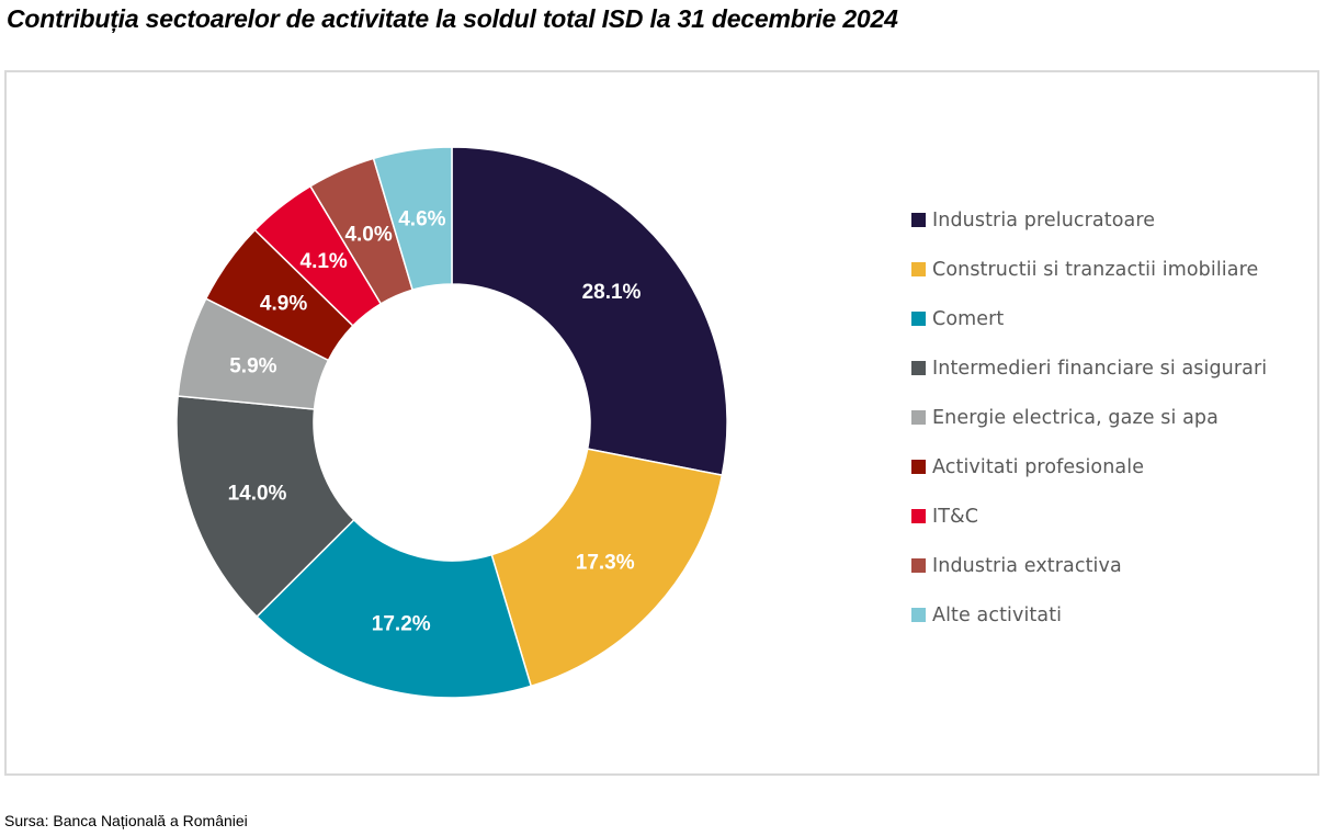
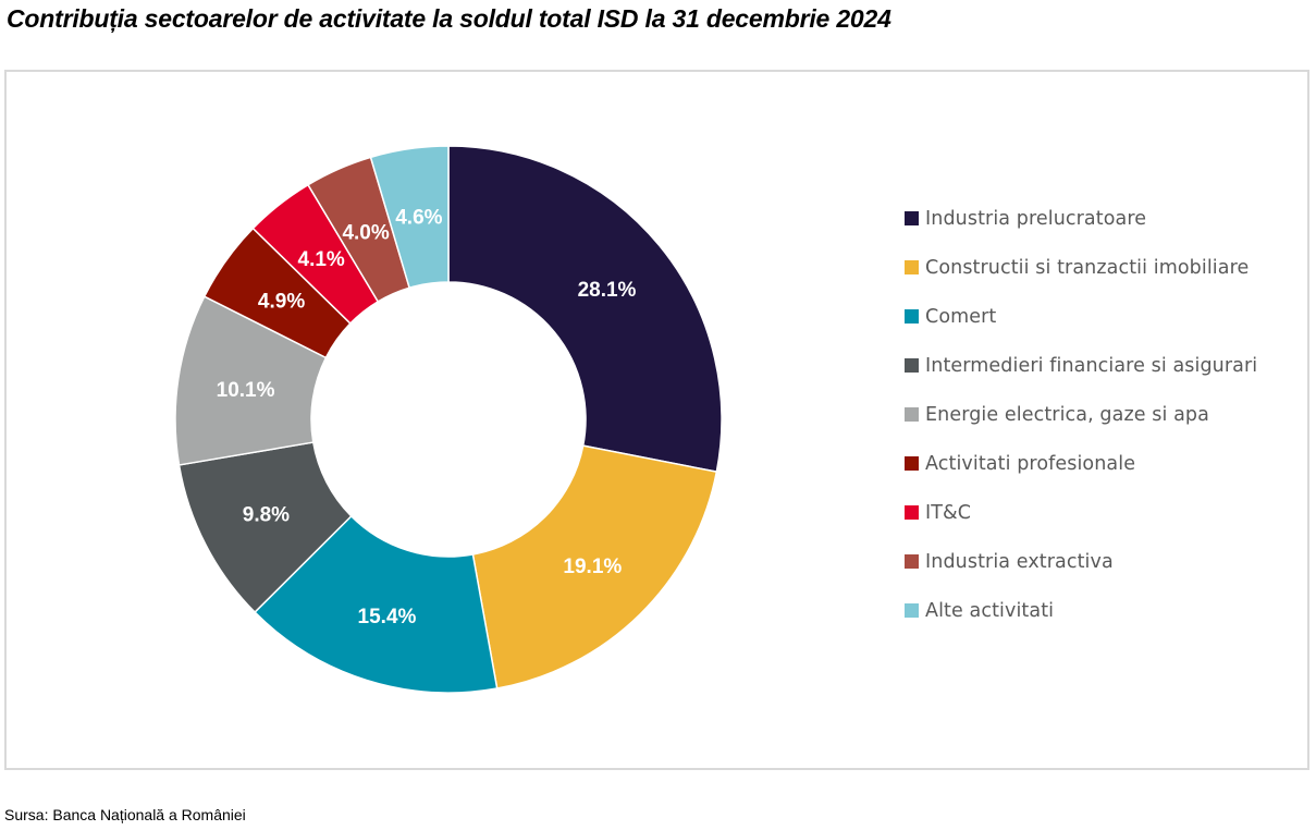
Constructii si tranzactii imobiliare: 17.3% -> 19.1%
Comert: 17.2% -> 15.4%
Intermedieri financiare si asigurari: 14.0% -> 9.8%
Energie electrica, gaze si apa: 5.9% -> 10.1%
